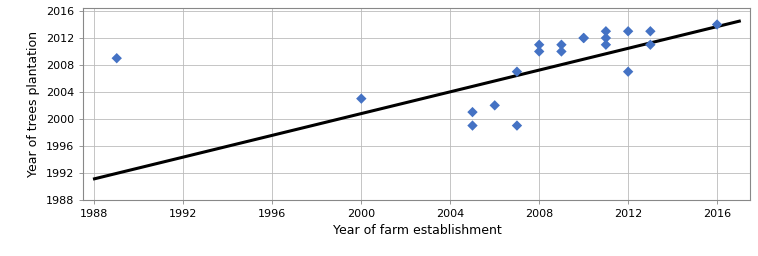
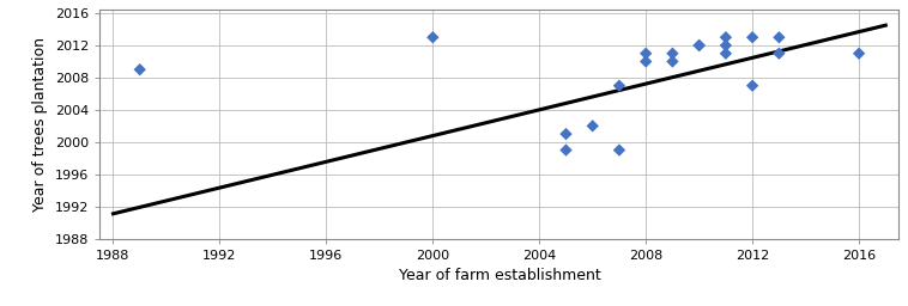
2000: 2003 -> 2013
2016: 2014 -> 2011
